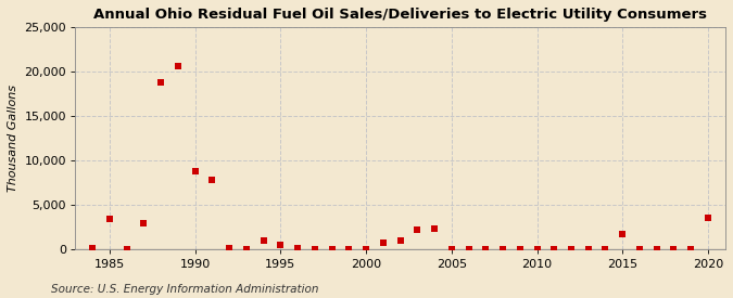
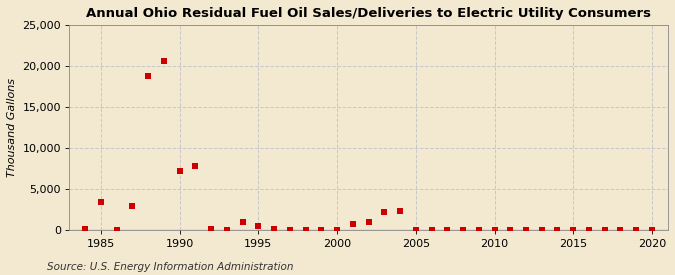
1990: 8,800 -> 7,200
2015: 1,800 -> 100
2020: 3,600 -> 100
